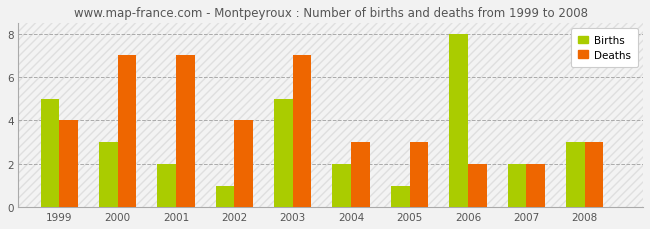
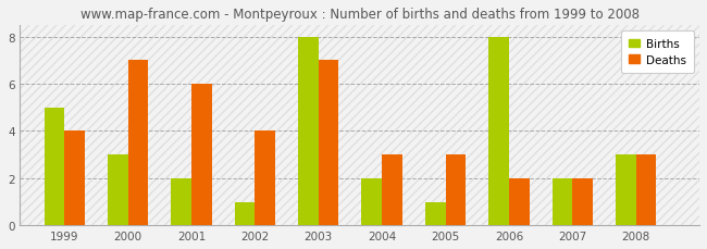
Deaths/2001: 7 -> 6
Births/2003: 5 -> 8
